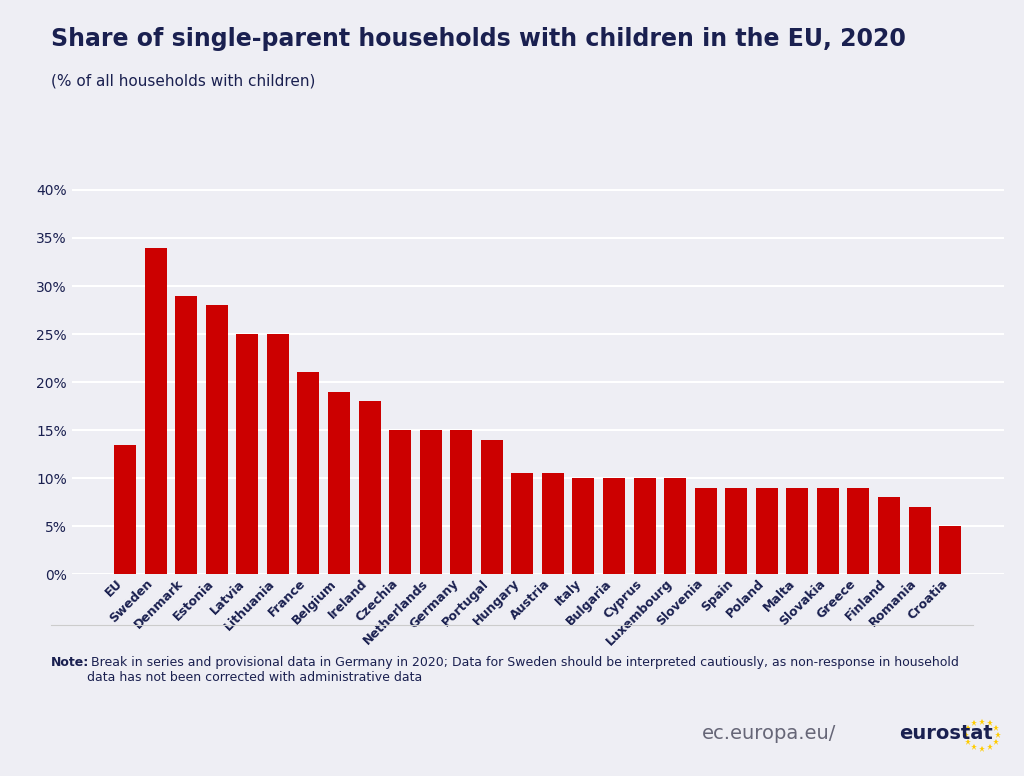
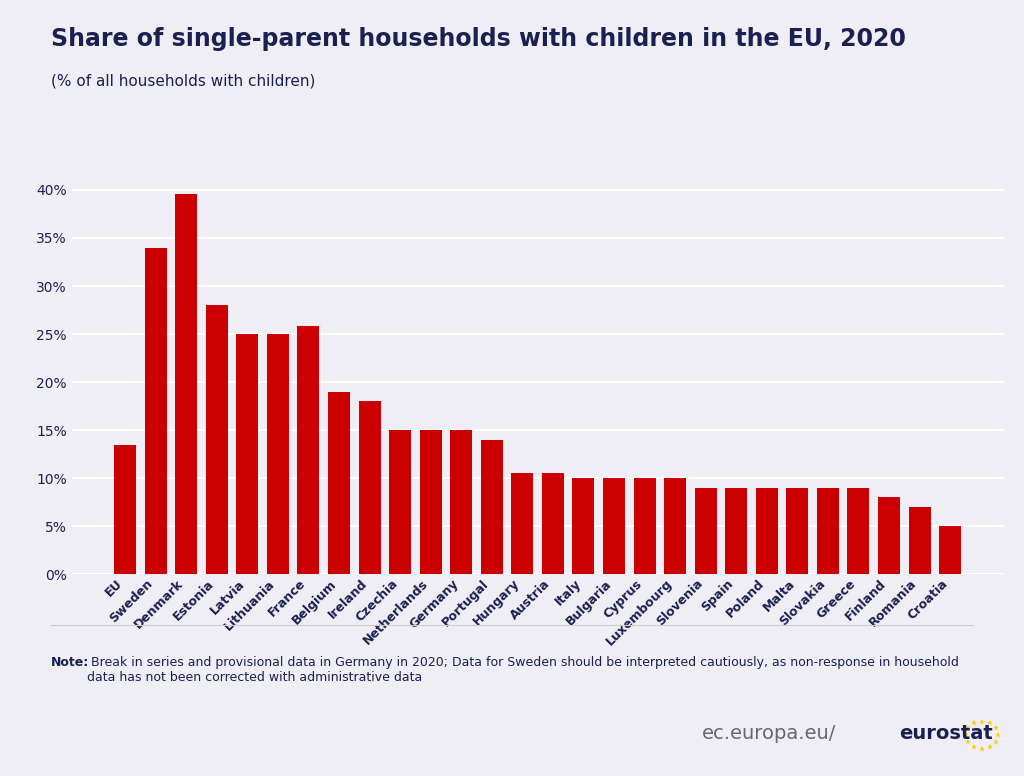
Denmark: 29.0% -> 39.6%
France: 21.0% -> 25.8%
